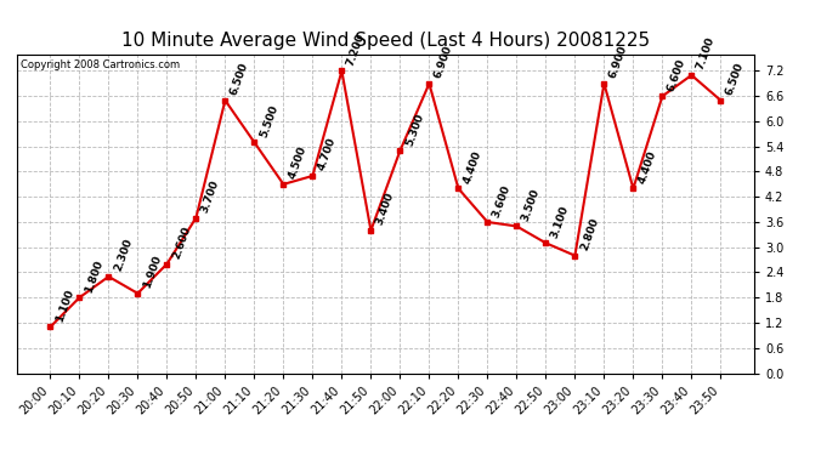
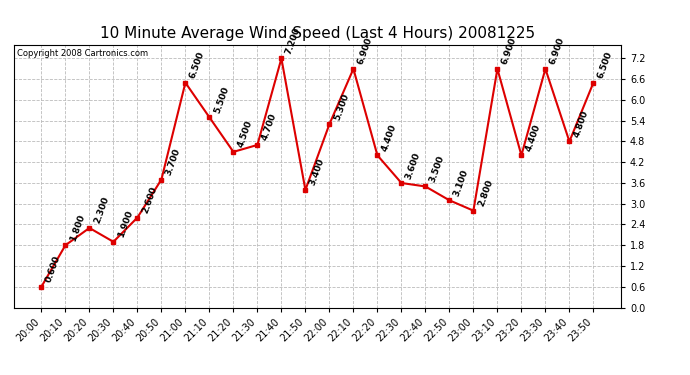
20:00: 1.100 -> 0.600
23:30: 6.600 -> 6.900
23:40: 7.100 -> 4.800
